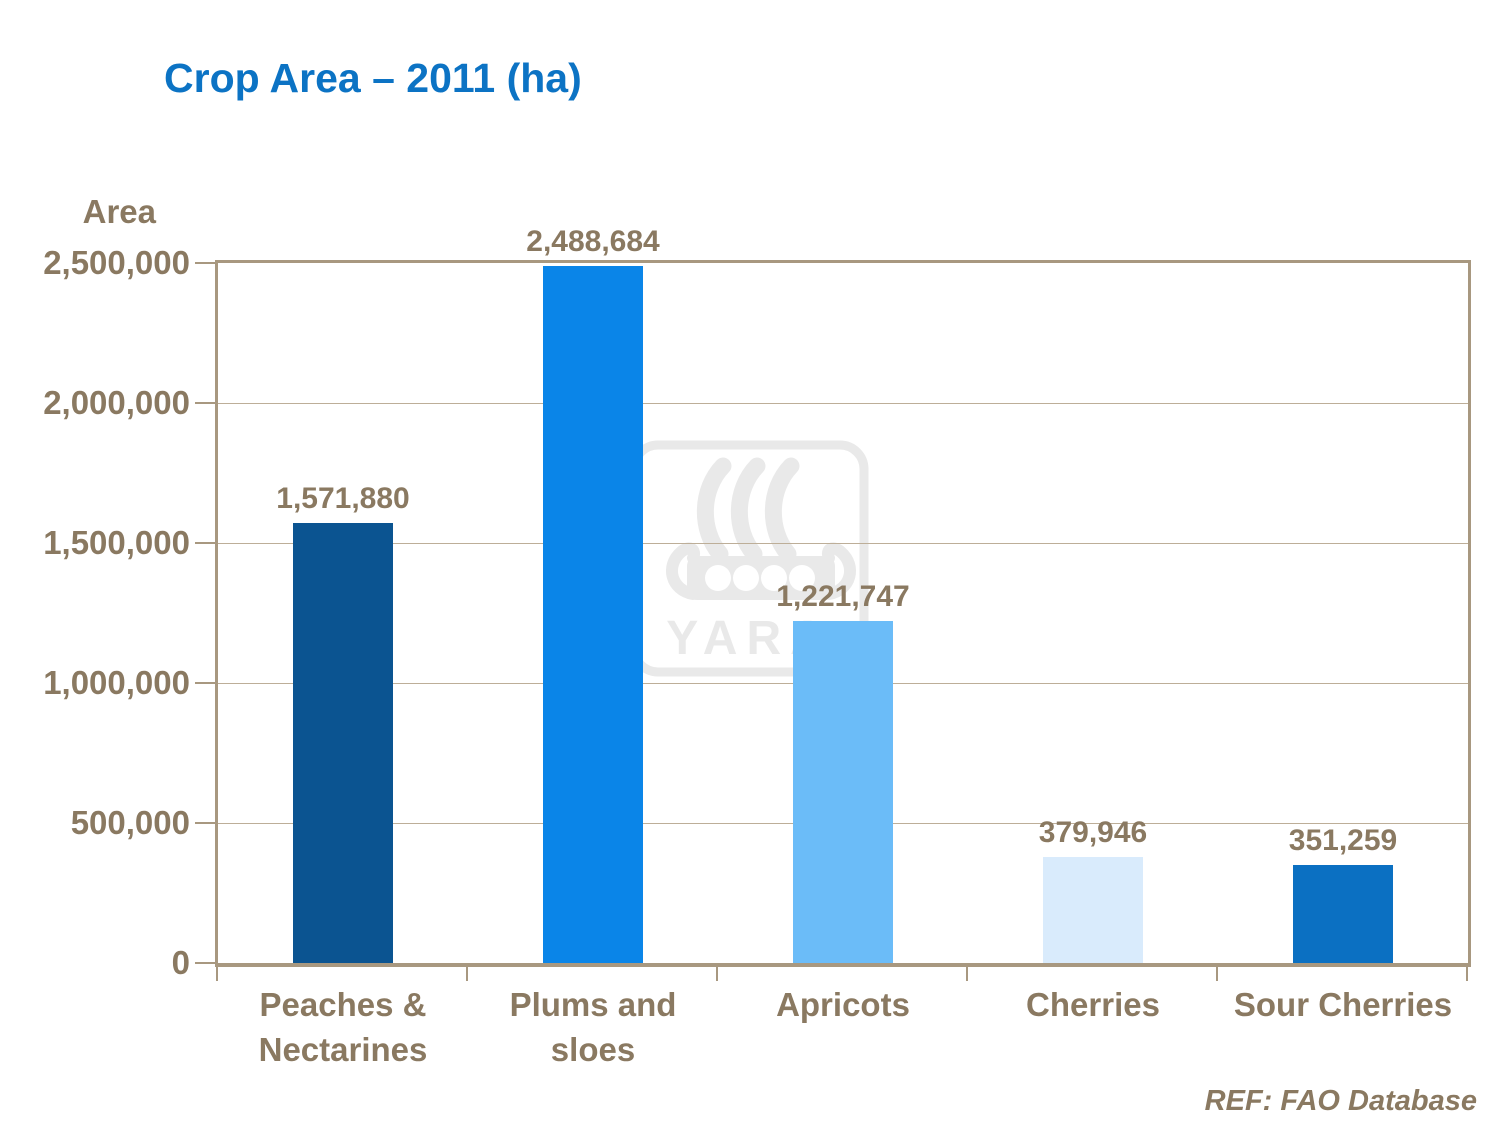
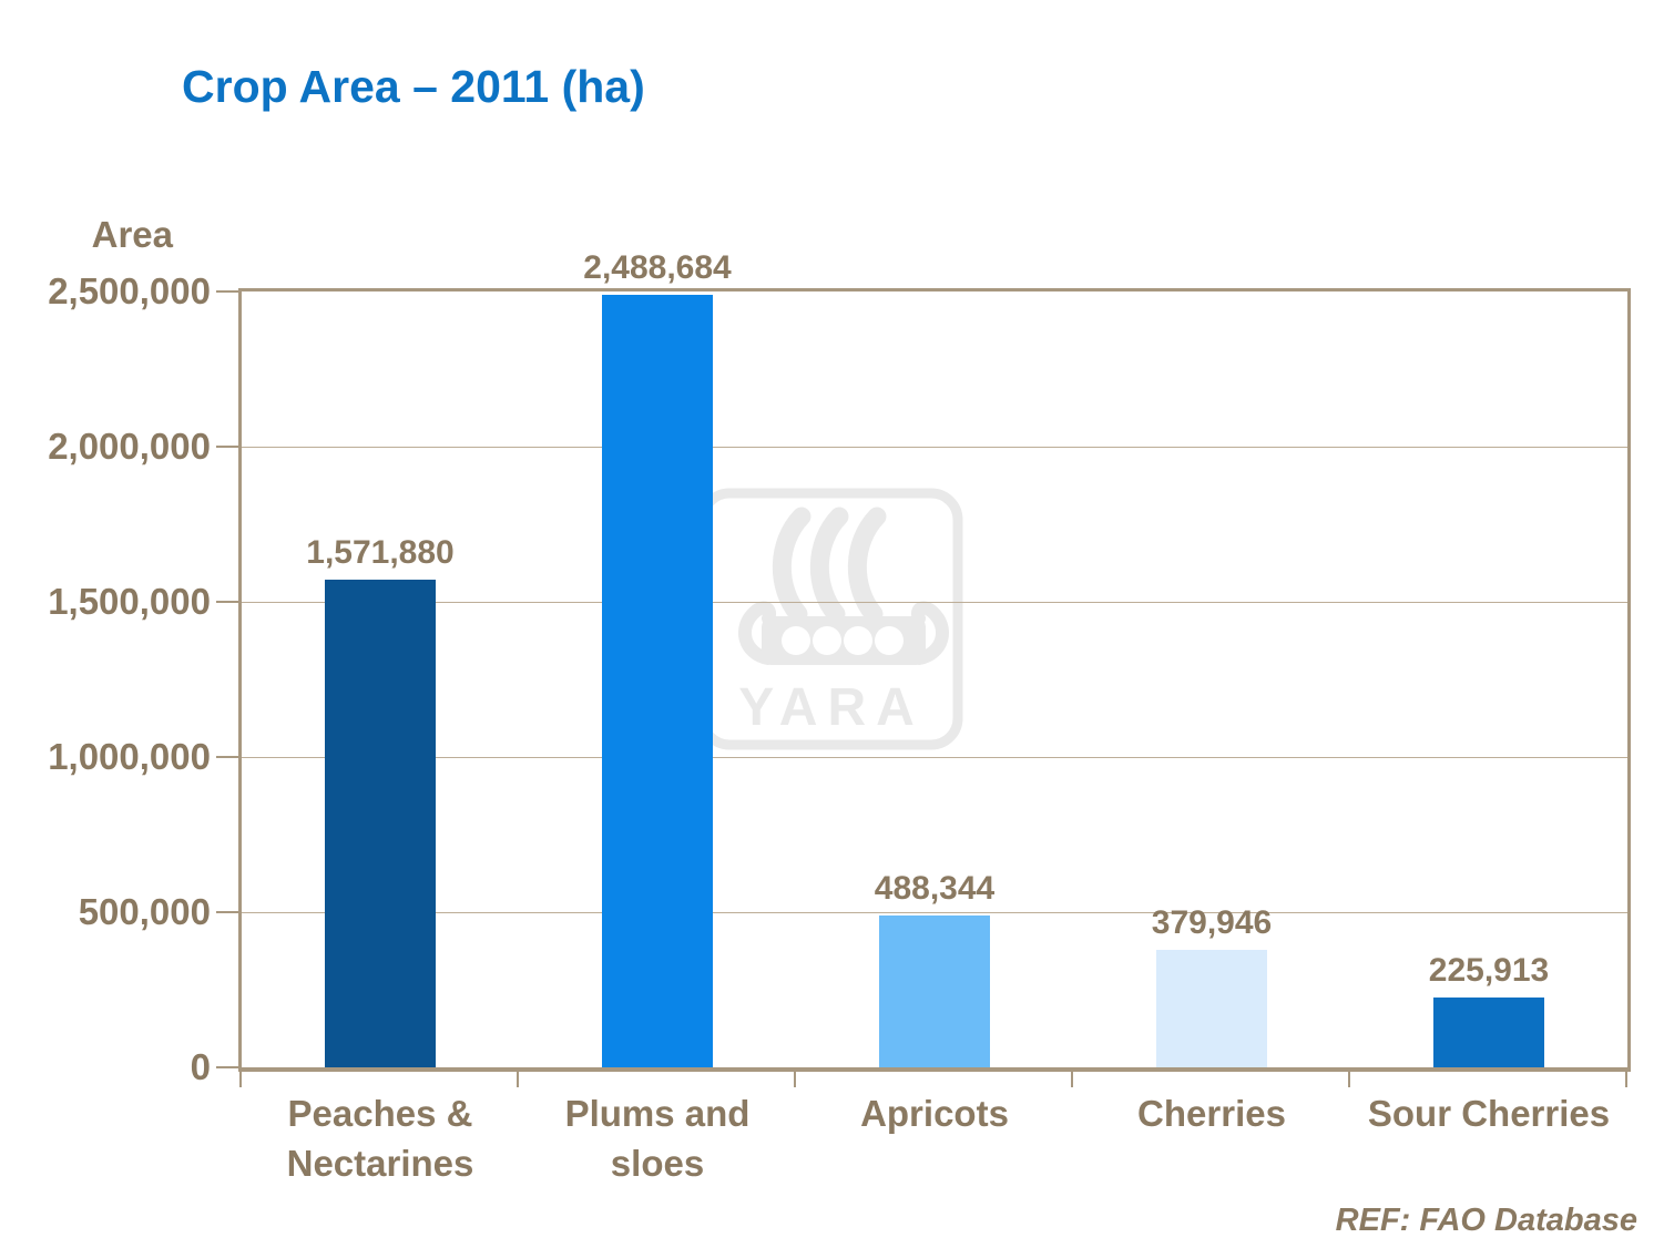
Apricots: 1,221,747 -> 488,344
Sour Cherries: 351,259 -> 225,913
